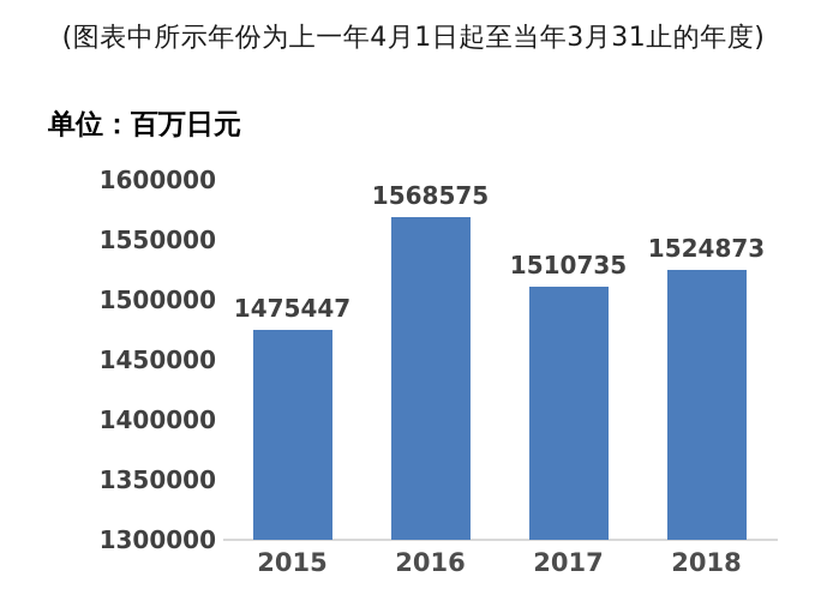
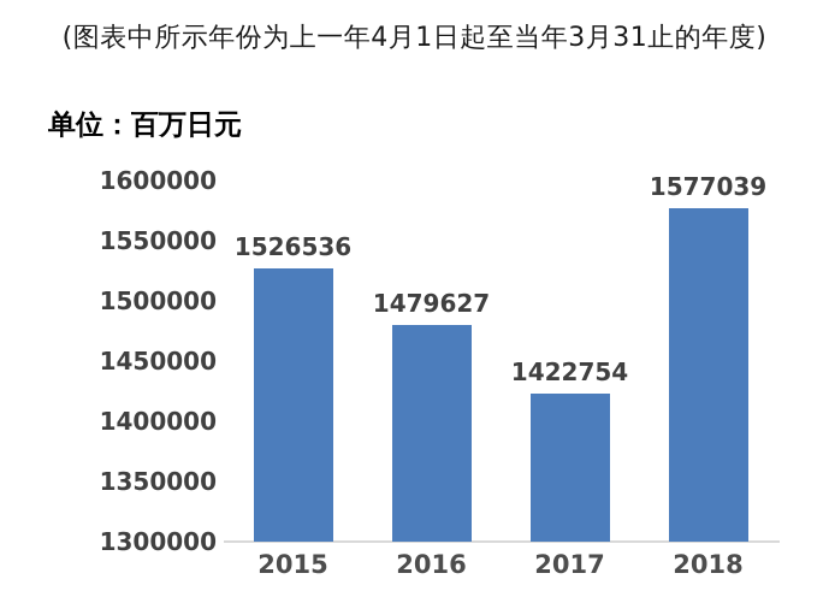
2015: 1475447 -> 1526536
2016: 1568575 -> 1479627
2017: 1510735 -> 1422754
2018: 1524873 -> 1577039
